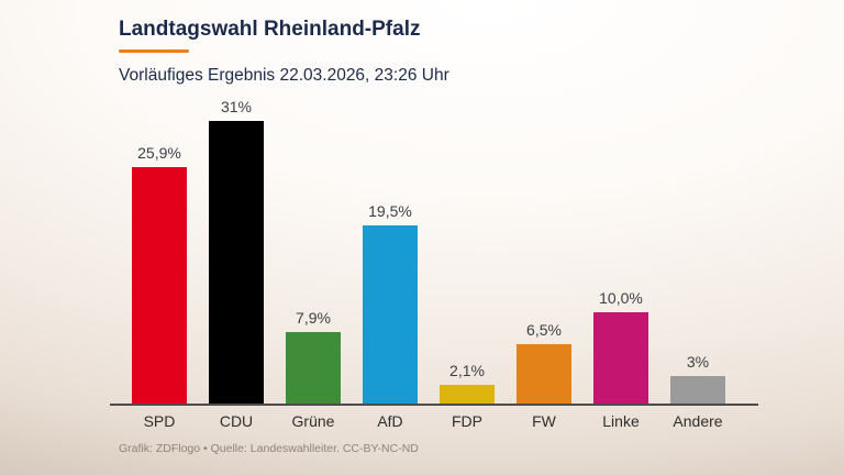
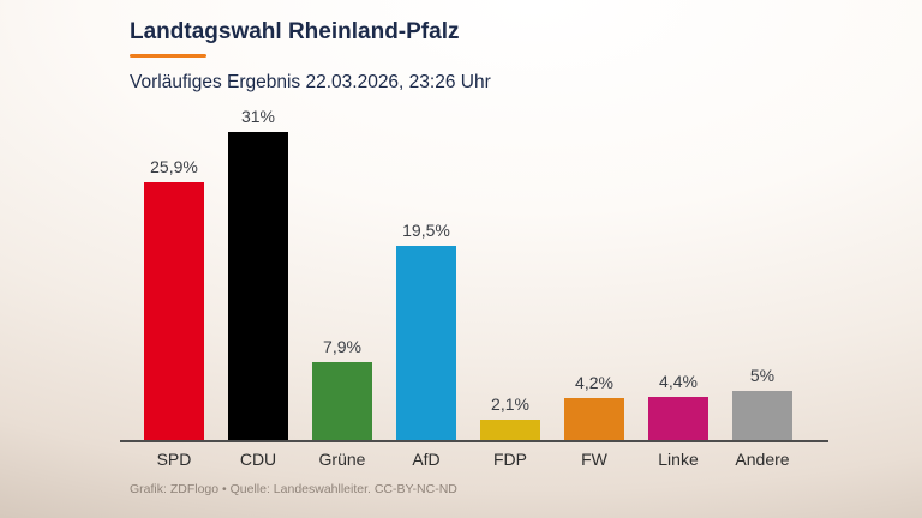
FW: 6,5% -> 4,2%
Linke: 10,0% -> 4,4%
Andere: 3% -> 5%
